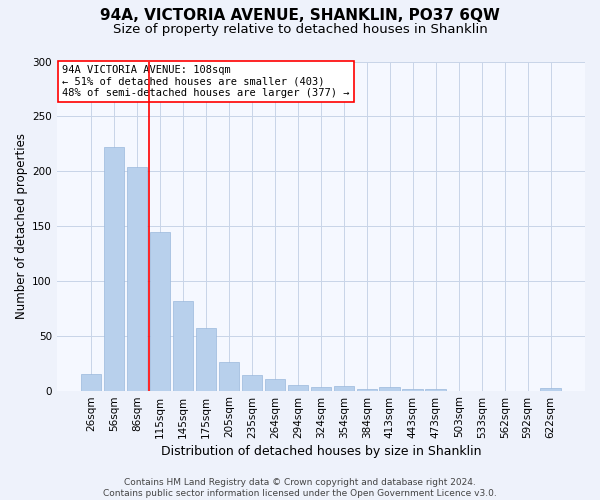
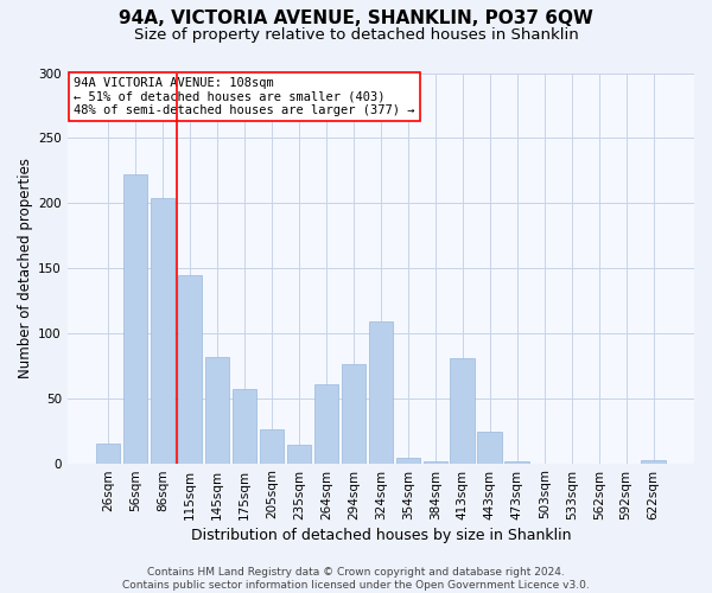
264sqm: 11 -> 61
294sqm: 5 -> 76
324sqm: 3 -> 109
413sqm: 3 -> 81
443sqm: 1 -> 24
